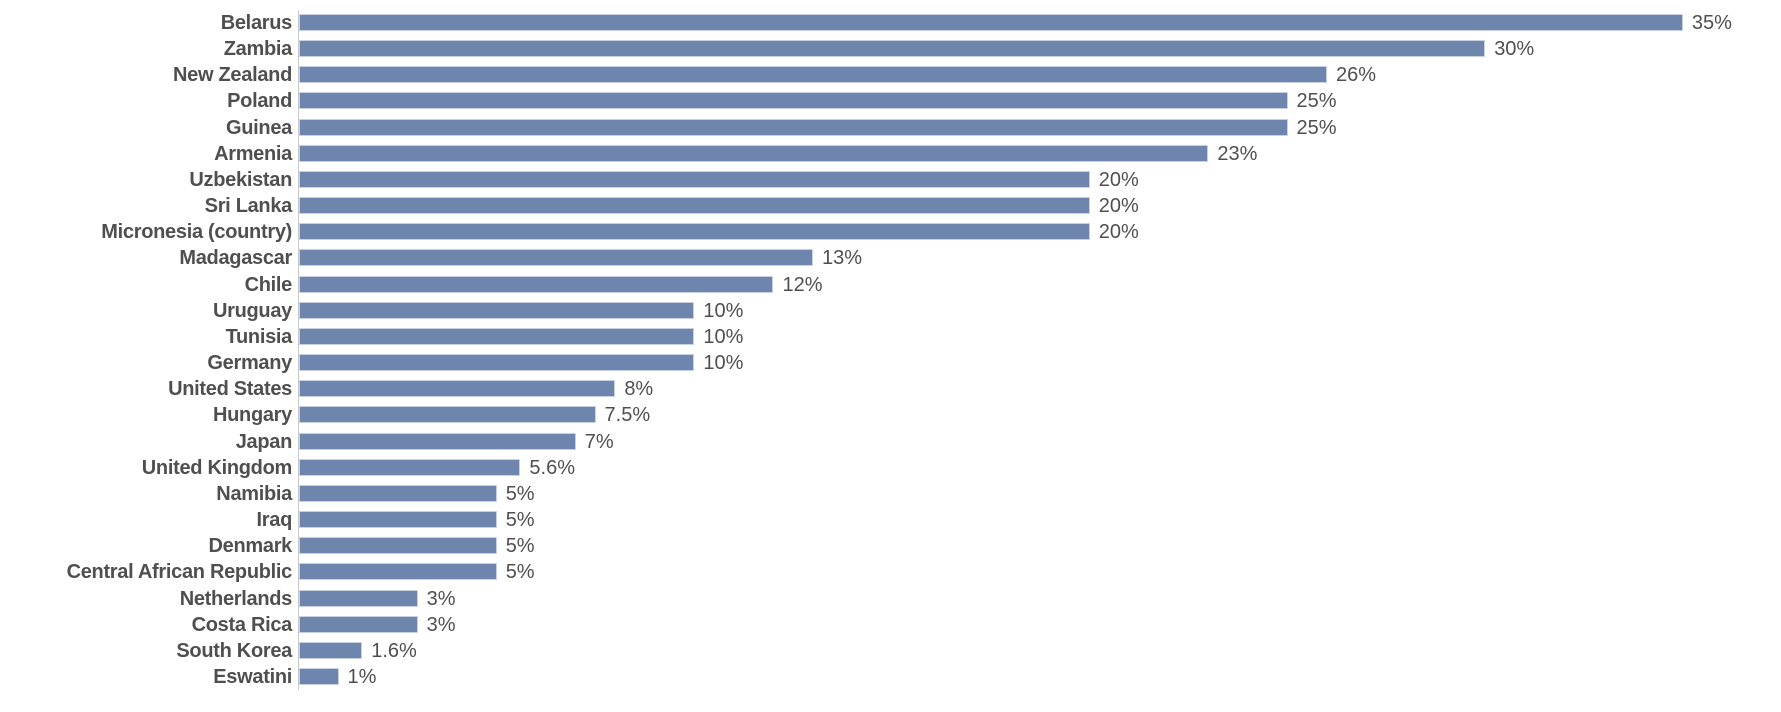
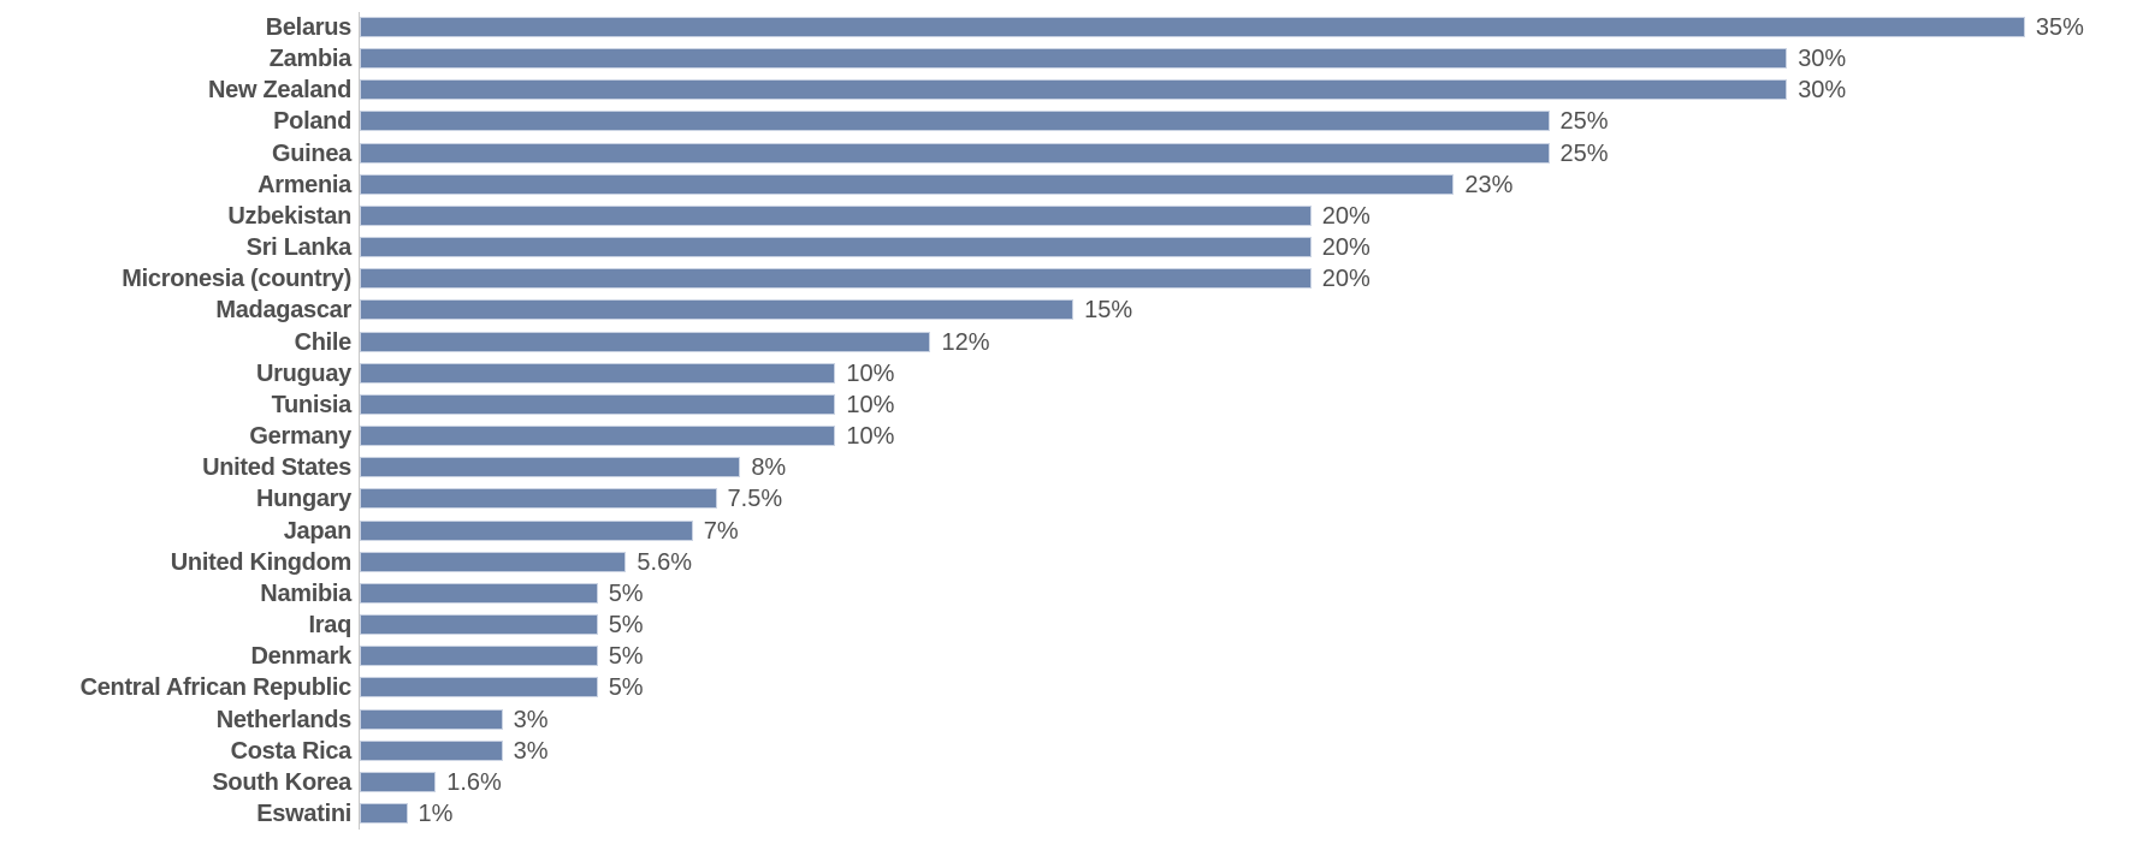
New Zealand: 26% -> 30%
Madagascar: 13% -> 15%
